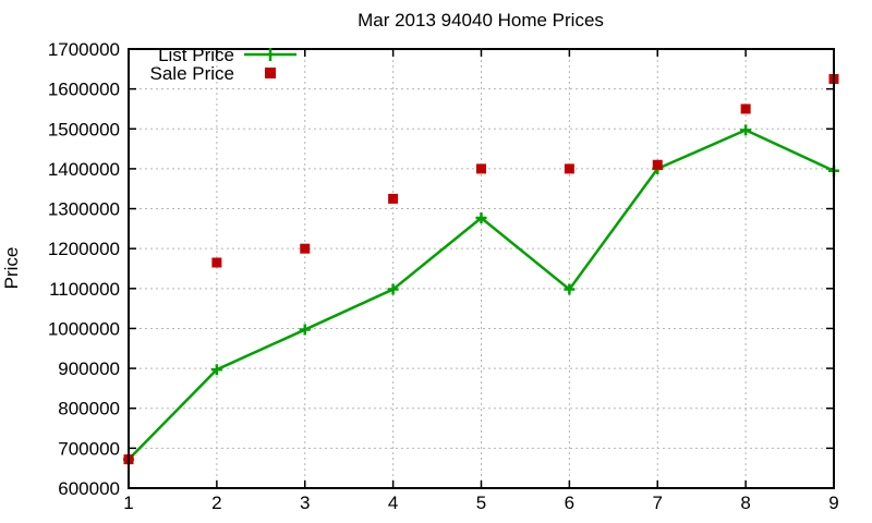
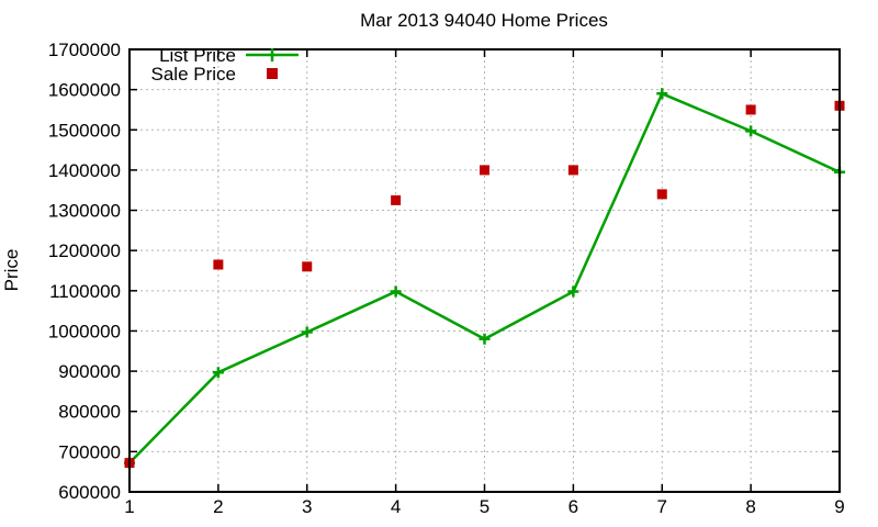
Sale Price/3: 1200000 -> 1160000
List Price/5: 1280000 -> 980000
List Price/7: 1400000 -> 1590000
Sale Price/7: 1410000 -> 1340000
Sale Price/9: 1620000 -> 1560000
